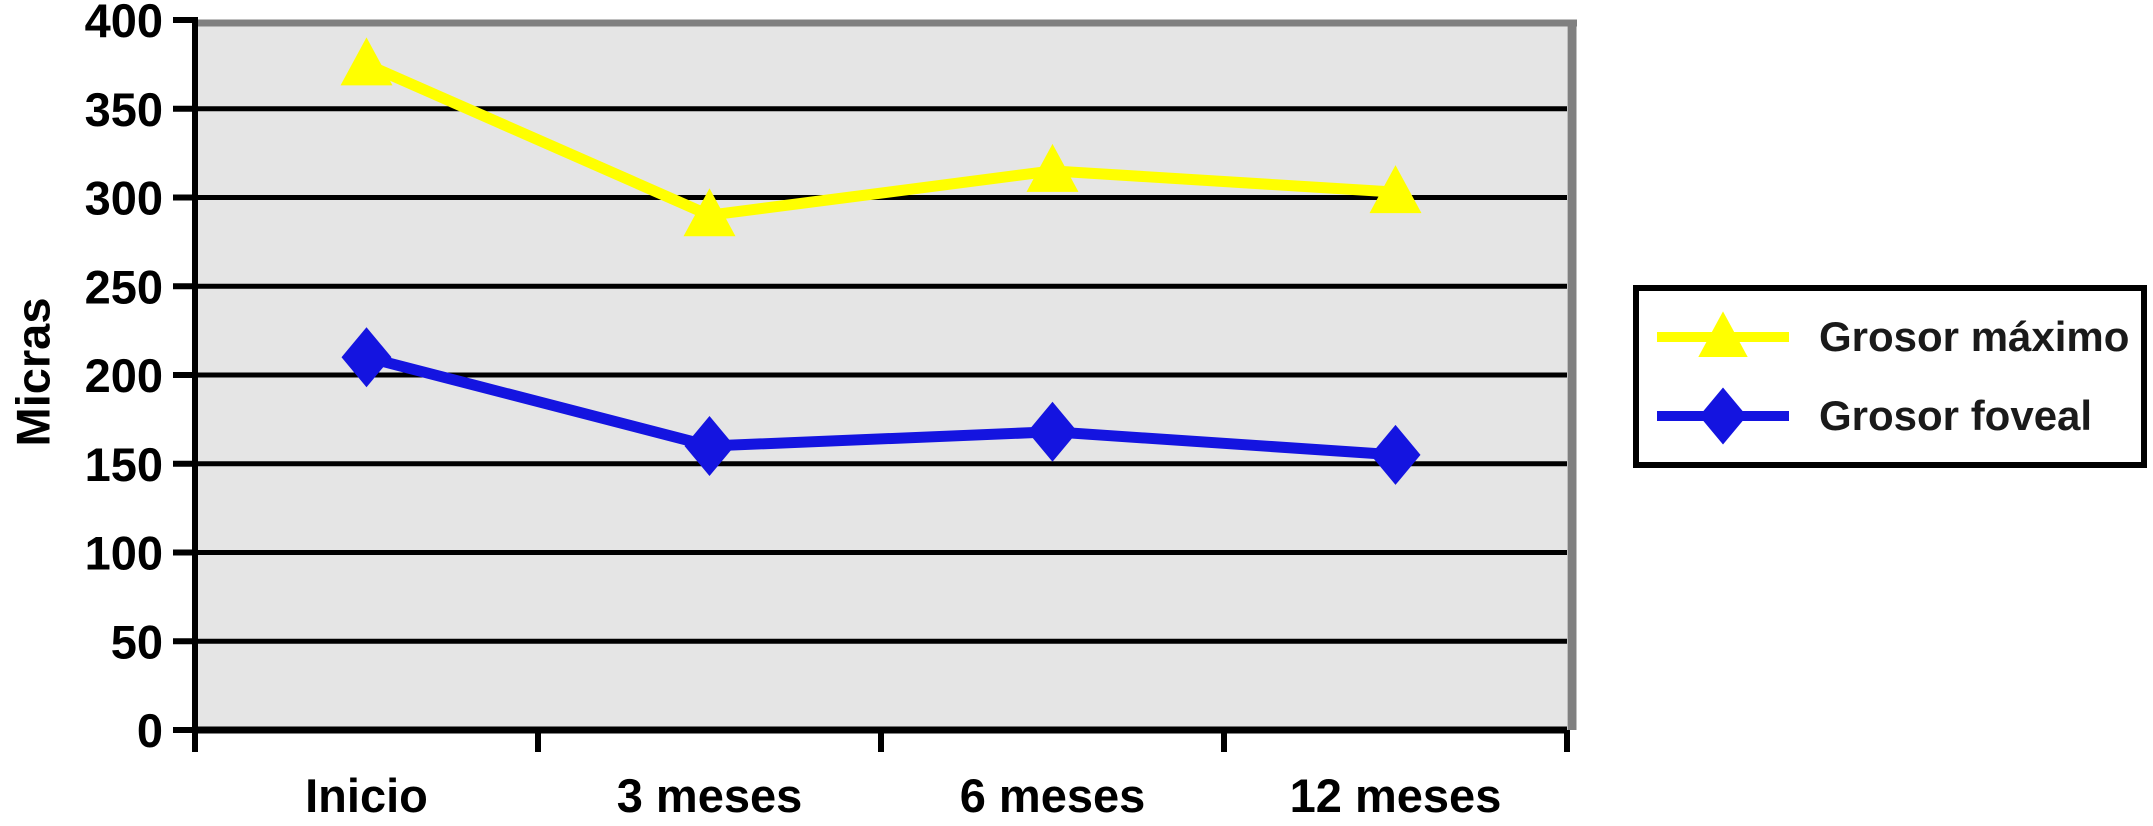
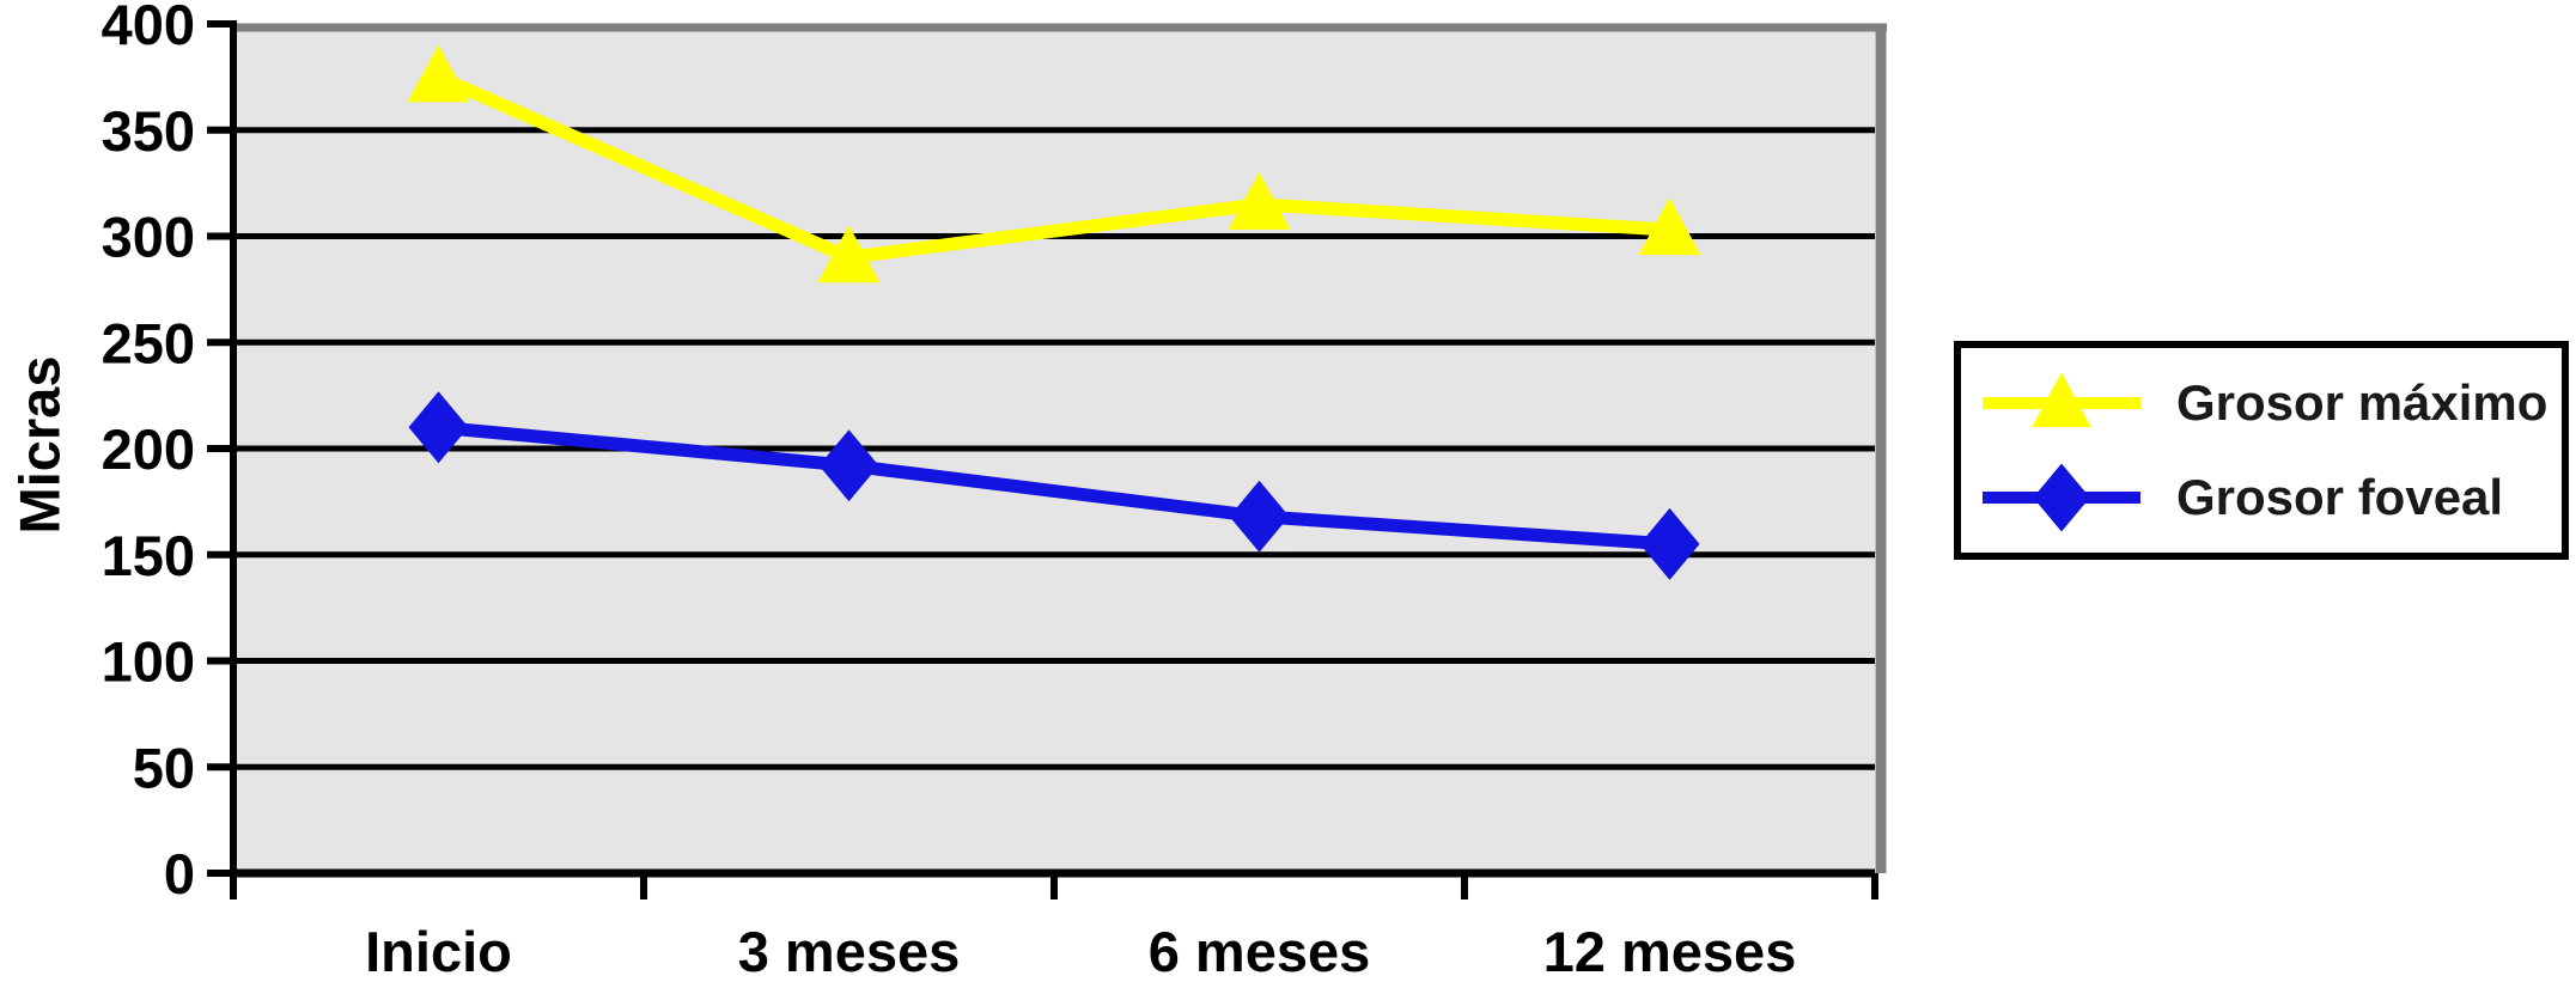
Grosor foveal/3 meses: 160 -> 192
